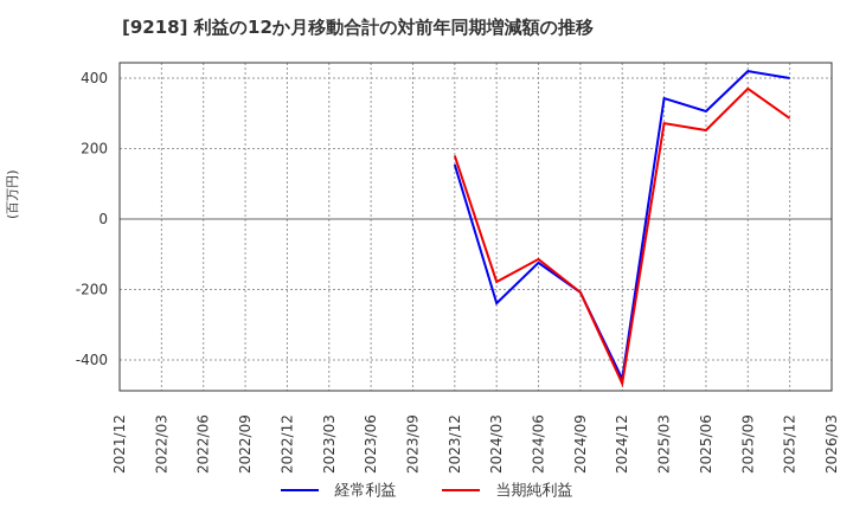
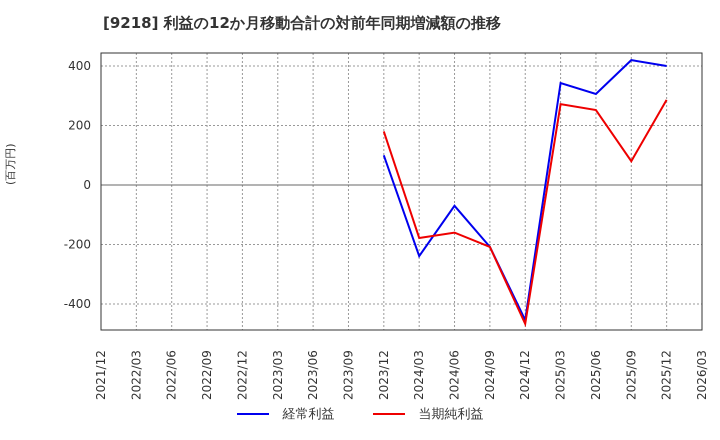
経常利益/2023/12: 160 -> 100
経常利益/2024/06: -120 -> -70
当期純利益/2024/06: -110 -> -160
当期純利益/2025/09: 370 -> 80
